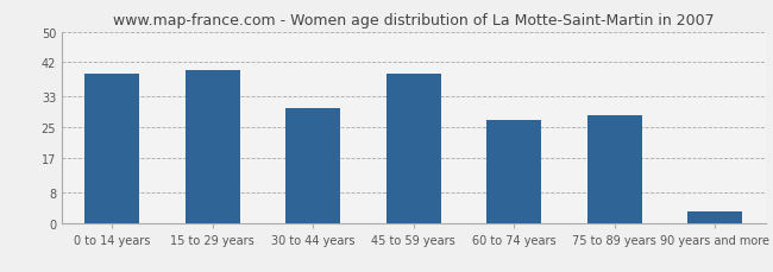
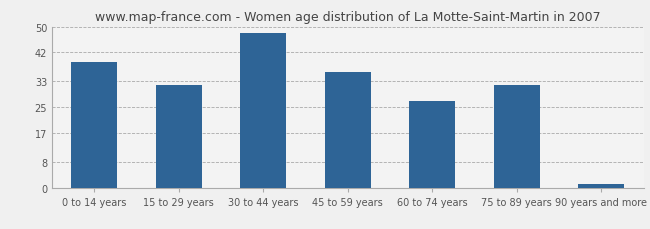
15 to 29 years: 40 -> 32
30 to 44 years: 30 -> 48
45 to 59 years: 39 -> 36
75 to 89 years: 28 -> 32
90 years and more: 3 -> 1
